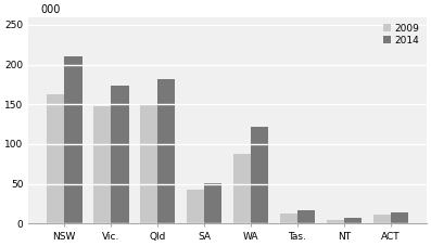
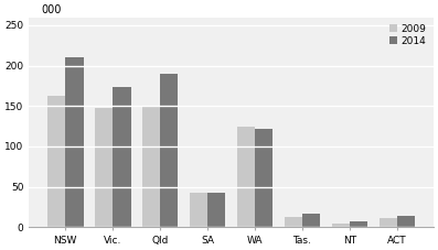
2014/Qld: 181 -> 190
2014/SA: 51 -> 42
2009/WA: 87 -> 124
